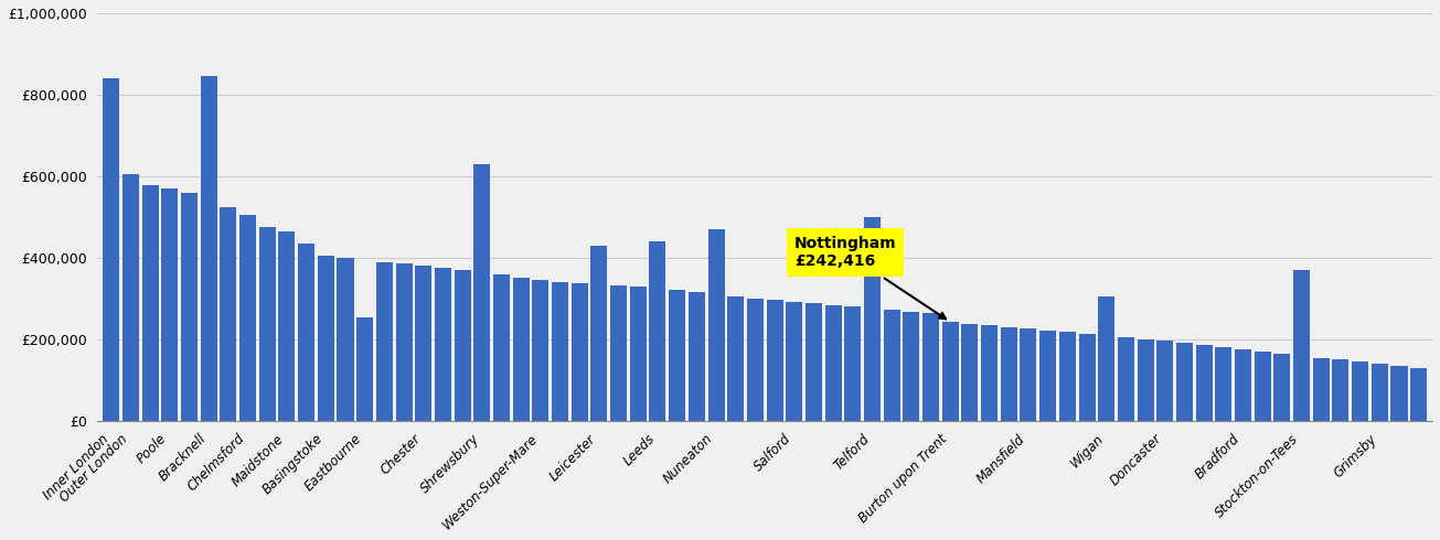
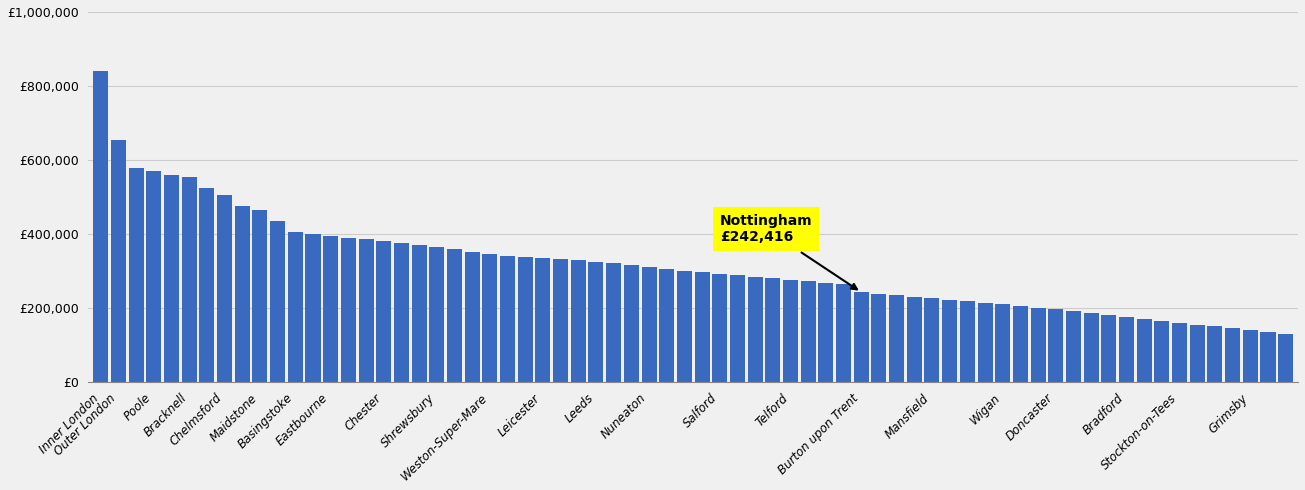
Outer London: £605,000 -> £655,000
Bracknell: £845,000 -> £555,000
Eastbourne: £255,000 -> £395,000
Shrewsbury: £630,000 -> £365,000
Leicester: £430,000 -> £335,000
Leeds: £440,000 -> £325,000
Nuneaton: £470,000 -> £310,000
Telford: £500,000 -> £276,000
Wigan: £305,000 -> £210,000
Stockton-on-Tees: £370,000 -> £160,000
